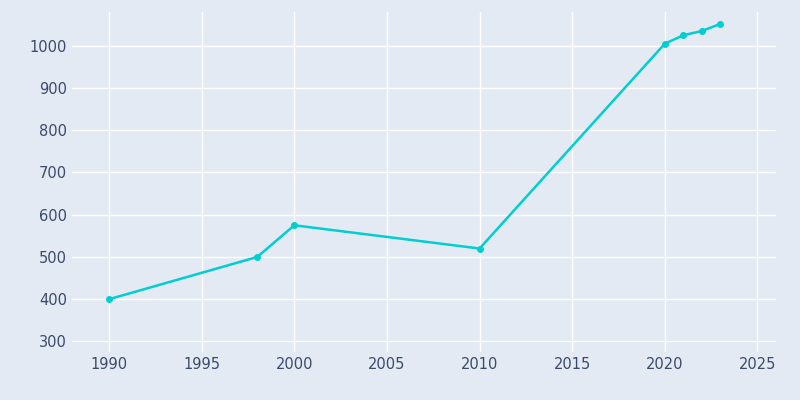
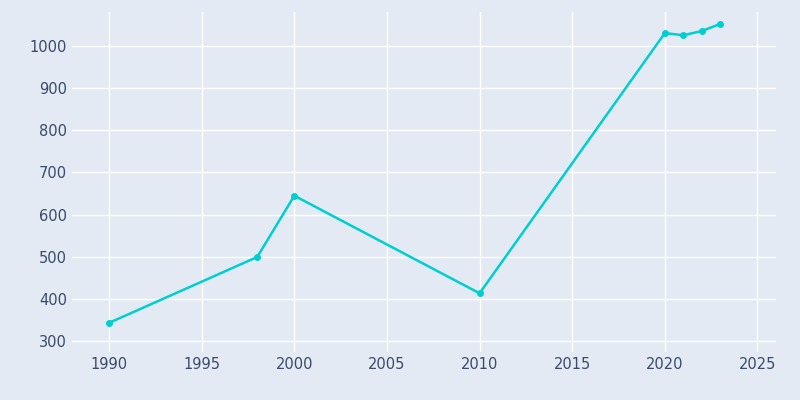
1990: 400 -> 344
2000: 575 -> 645
2010: 520 -> 414
2020: 1005 -> 1030
